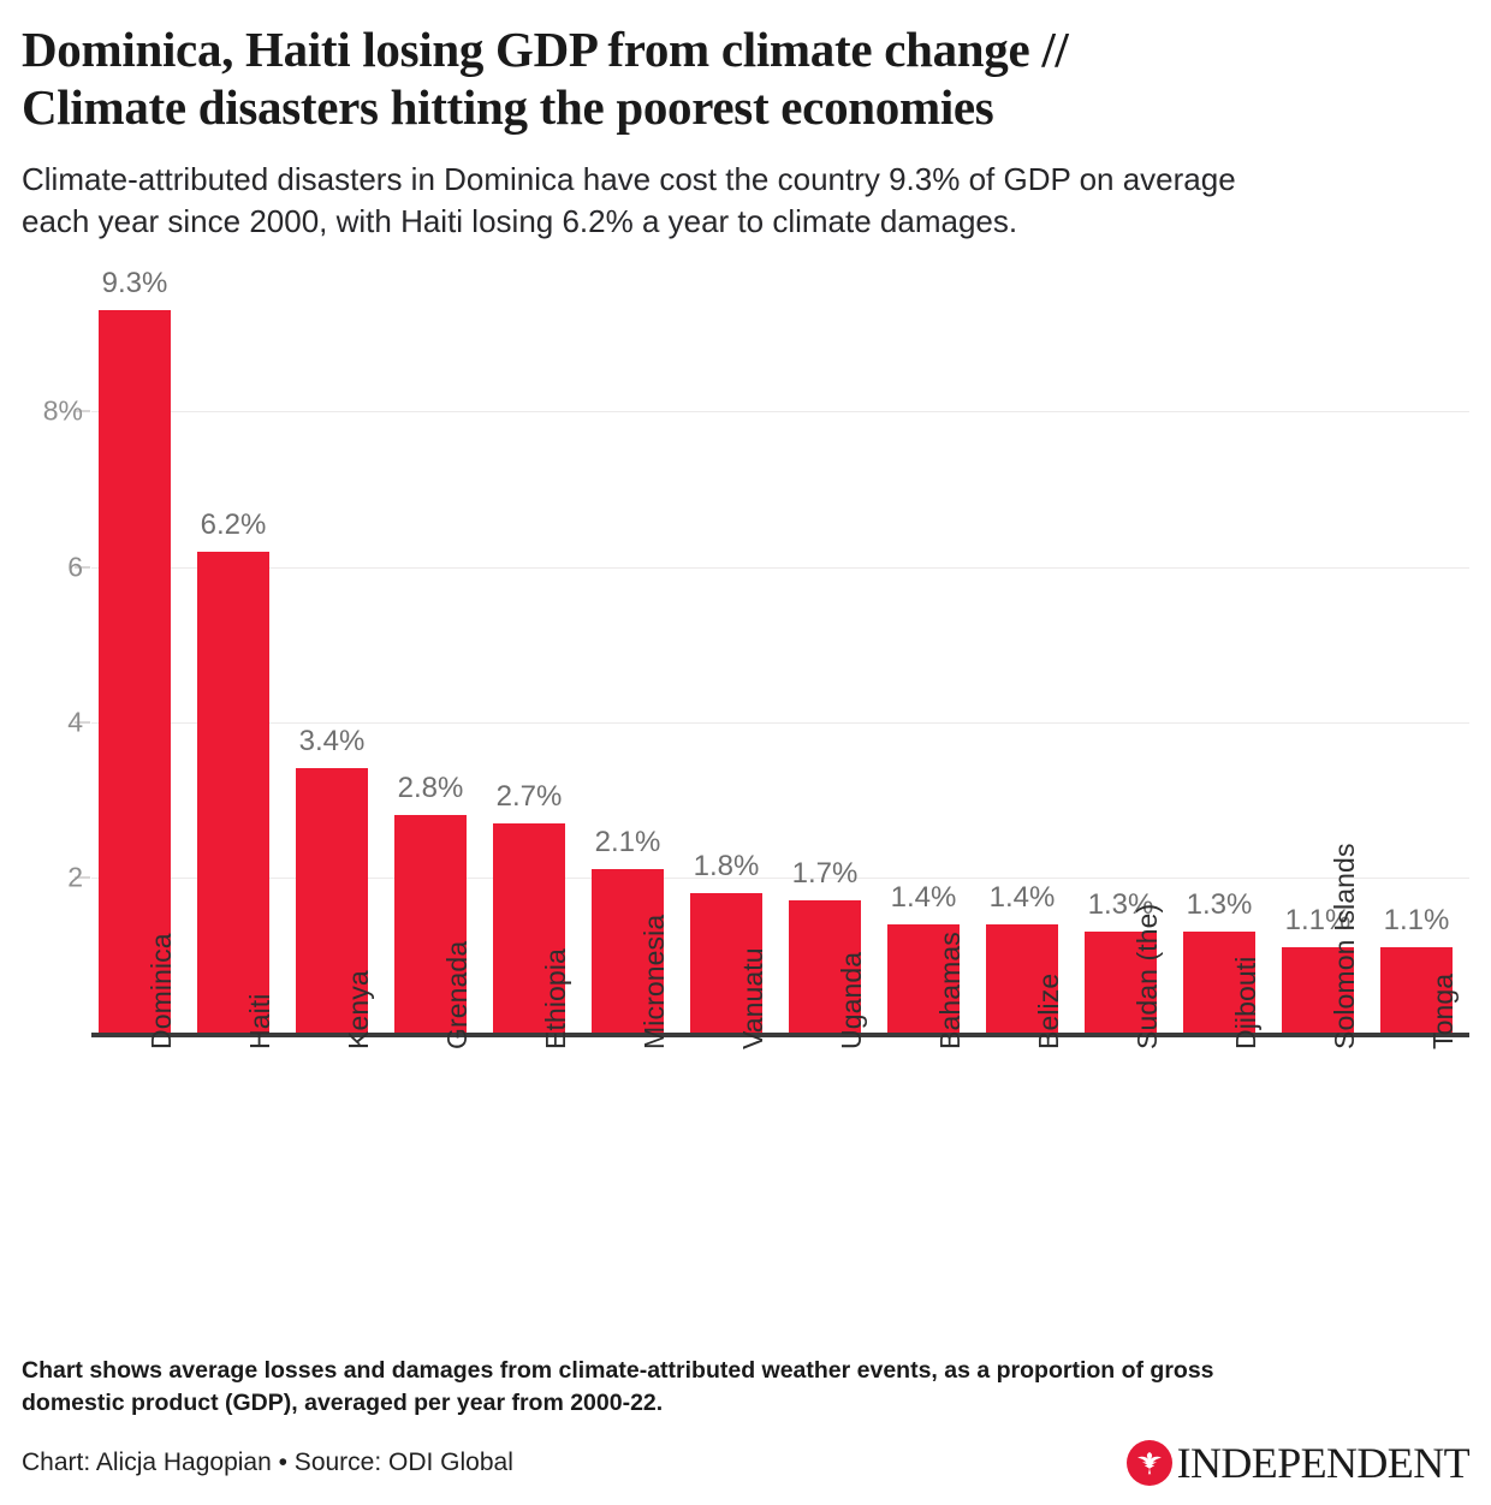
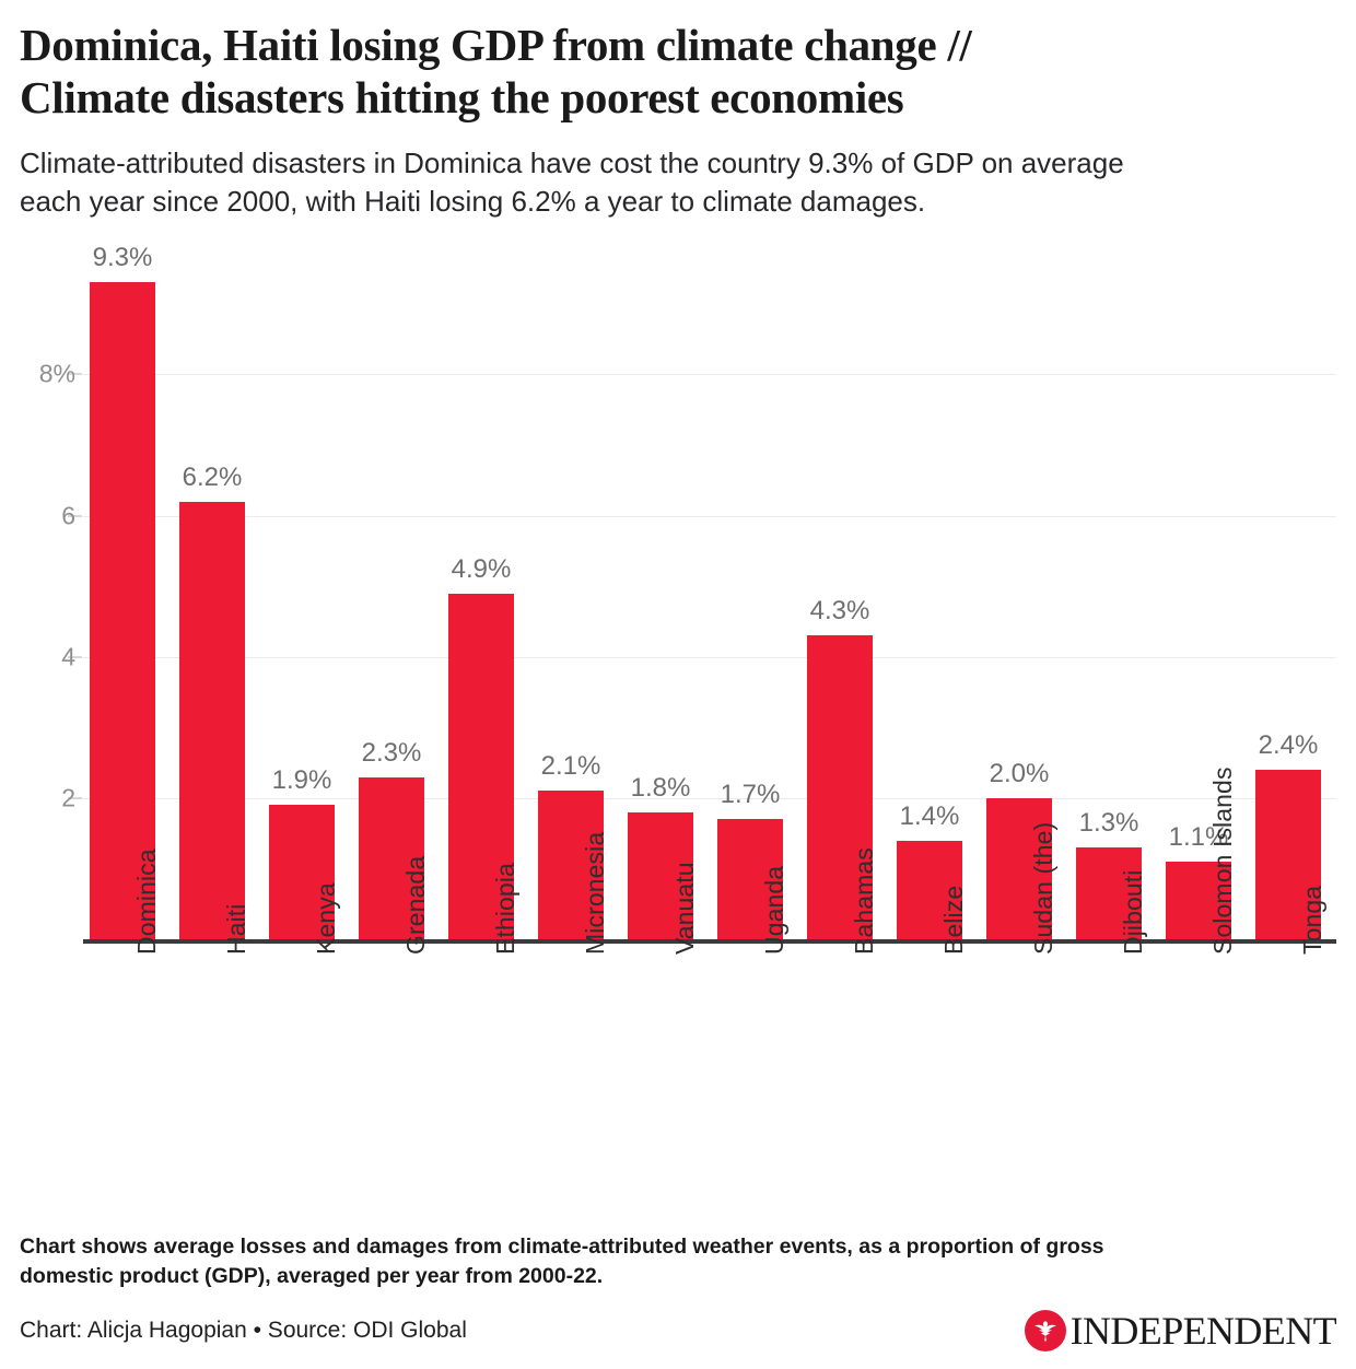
Kenya: 3.4% -> 1.9%
Grenada: 2.8% -> 2.3%
Ethiopia: 2.7% -> 4.9%
Bahamas: 1.4% -> 4.3%
Sudan (the): 1.3% -> 2.0%
Tonga: 1.1% -> 2.4%
